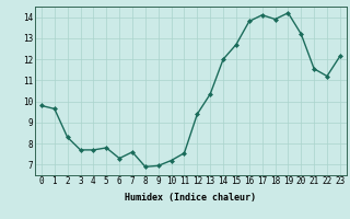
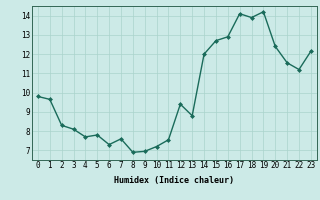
3: 7.7 -> 8.1
13: 10.3 -> 8.8
16: 13.8 -> 12.9
20: 13.2 -> 12.4
